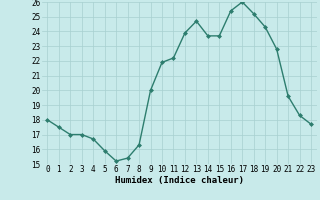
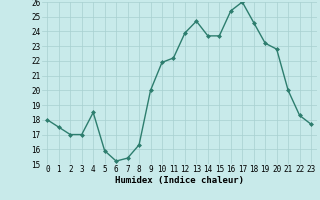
4: 16.7 -> 18.5
18: 25.2 -> 24.6
19: 24.3 -> 23.2
21: 19.6 -> 20.0
